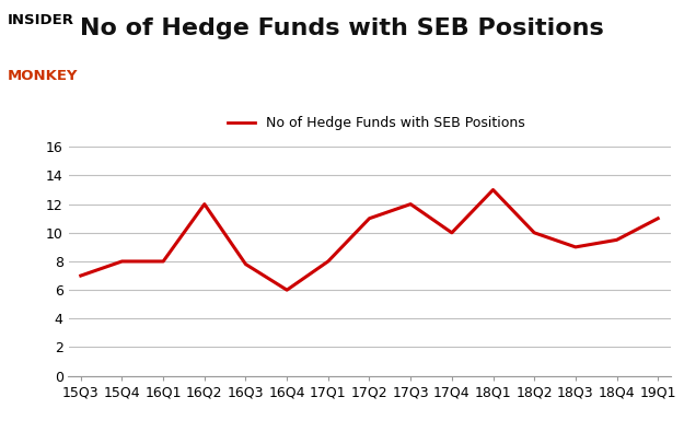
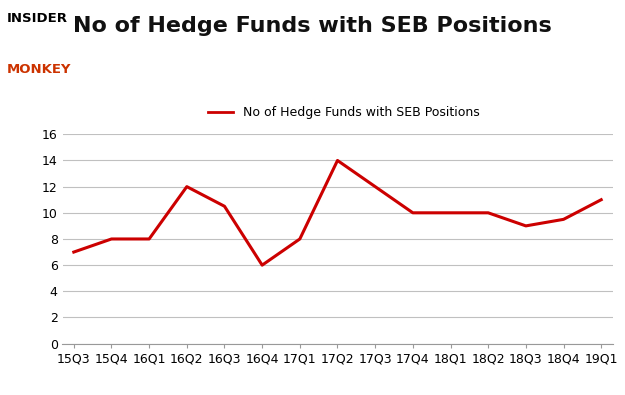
16Q3: 7.8 -> 10.5
17Q2: 11.0 -> 14.0
18Q1: 13.0 -> 10.0
